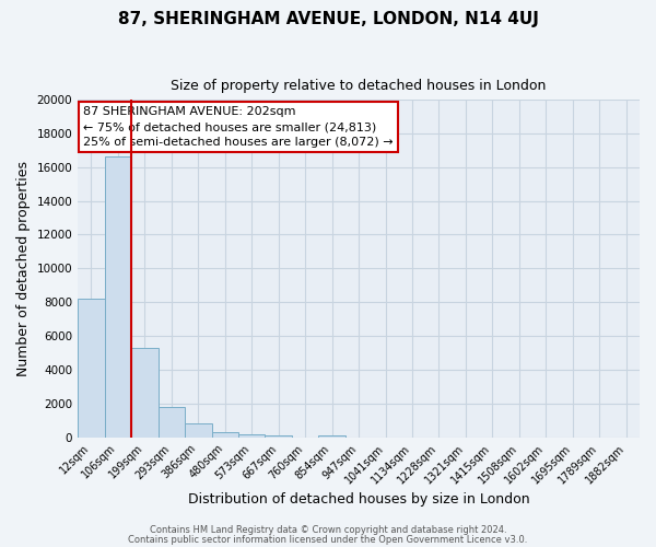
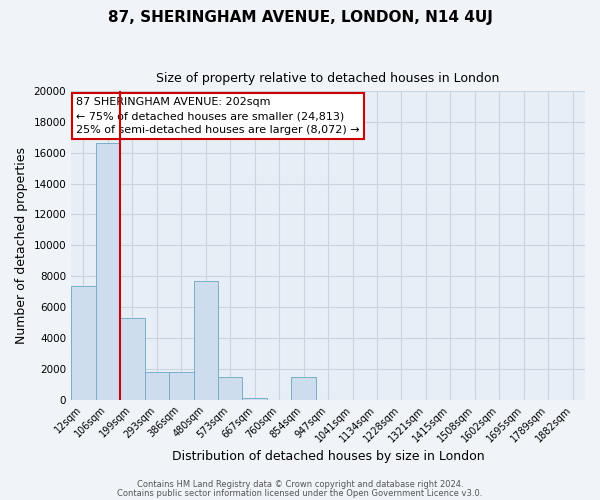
12sqm: 8200 -> 7400
386sqm: 800 -> 1800
480sqm: 300 -> 7700
573sqm: 200 -> 1500
854sqm: 100 -> 1500
